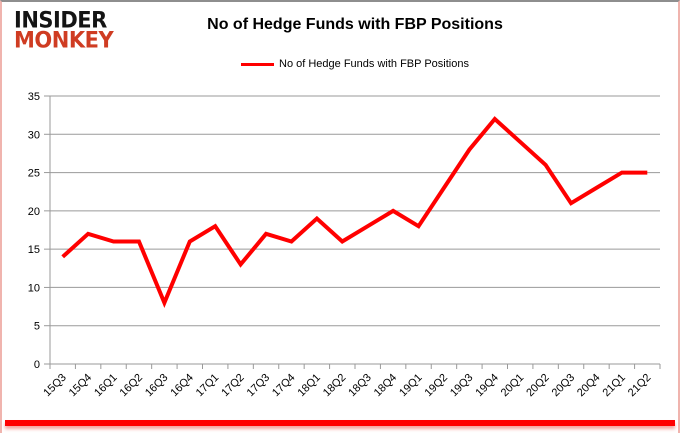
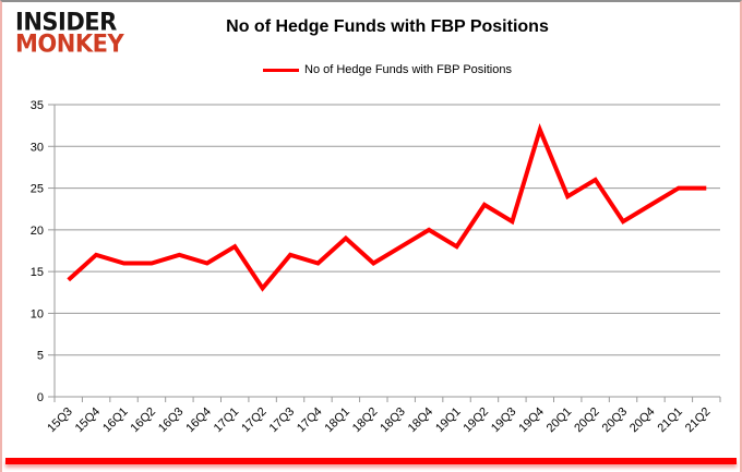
16Q3: 8 -> 17
19Q3: 28 -> 21
20Q1: 29 -> 24
